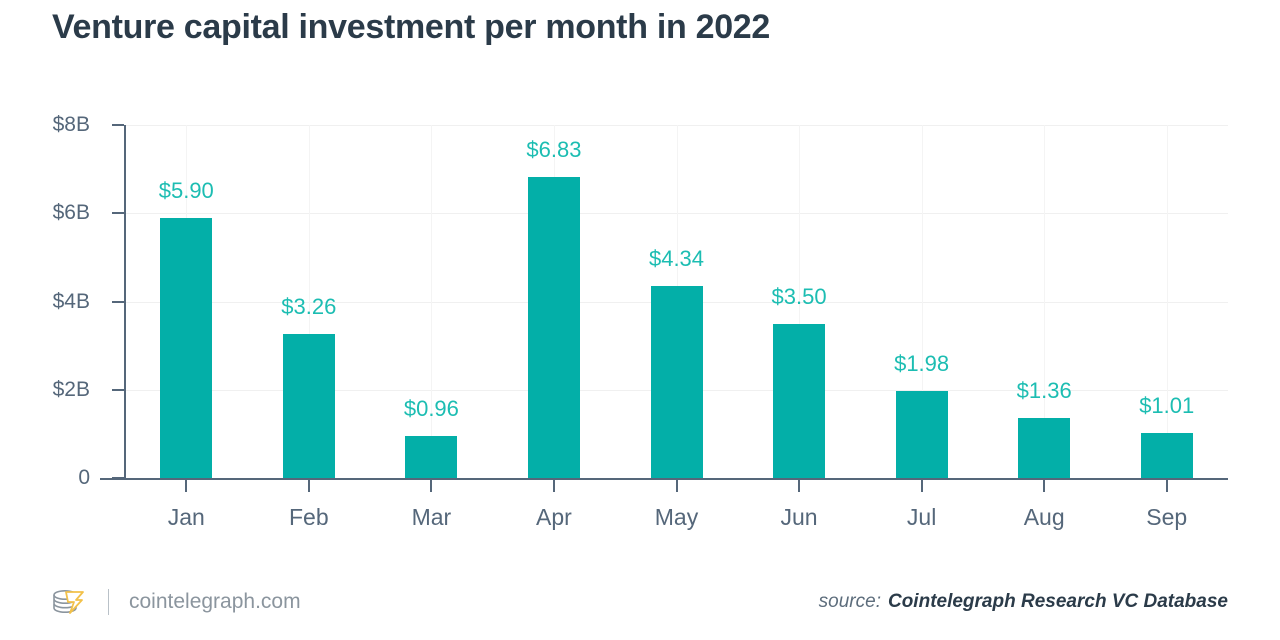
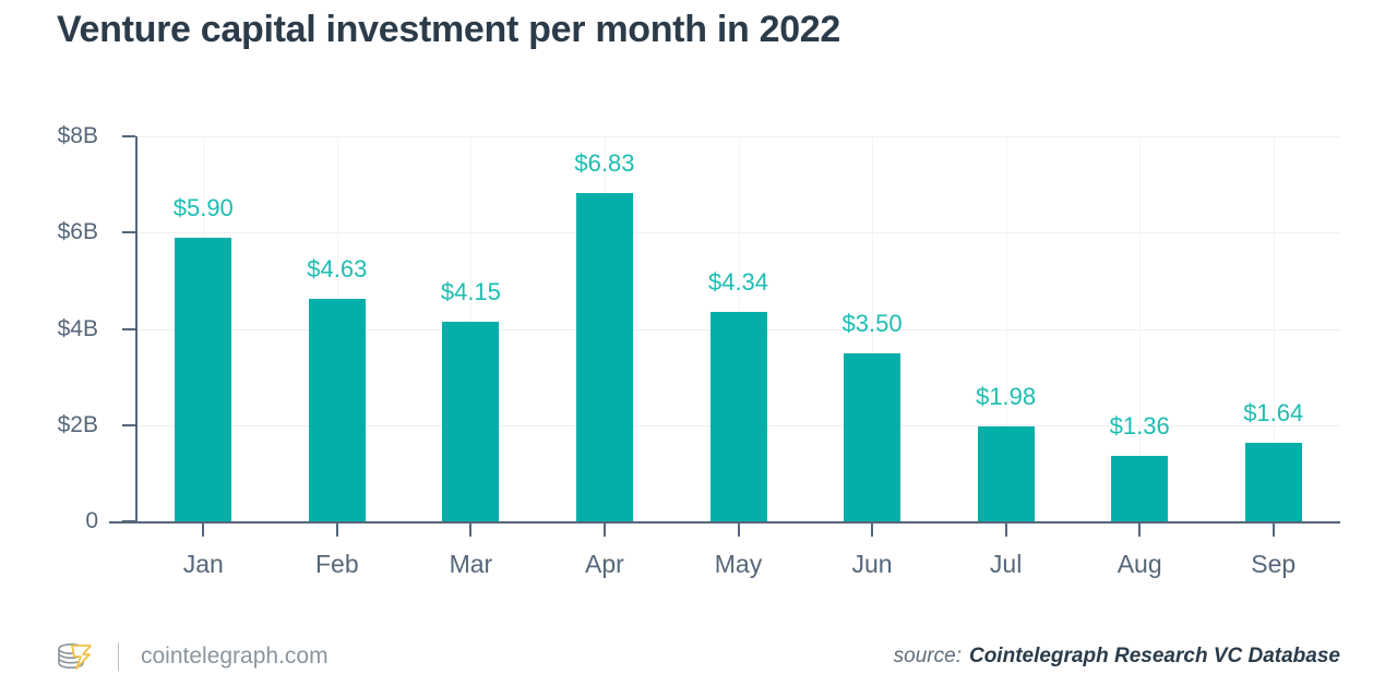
Feb: $3.26 -> $4.63
Mar: $0.96 -> $4.15
Sep: $1.01 -> $1.64
